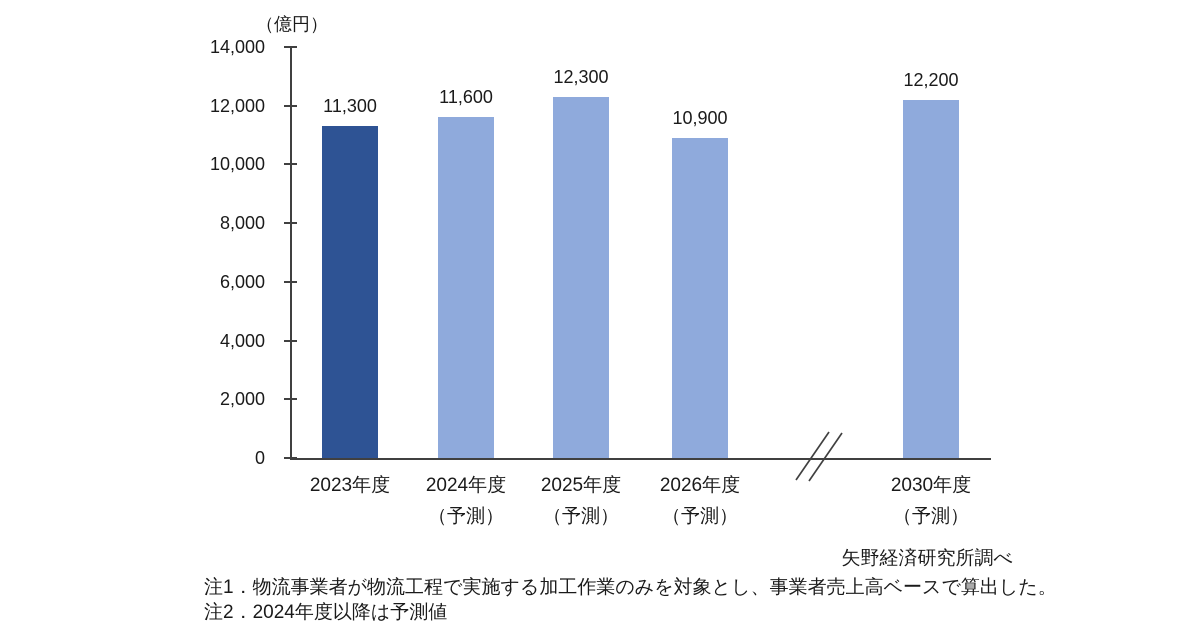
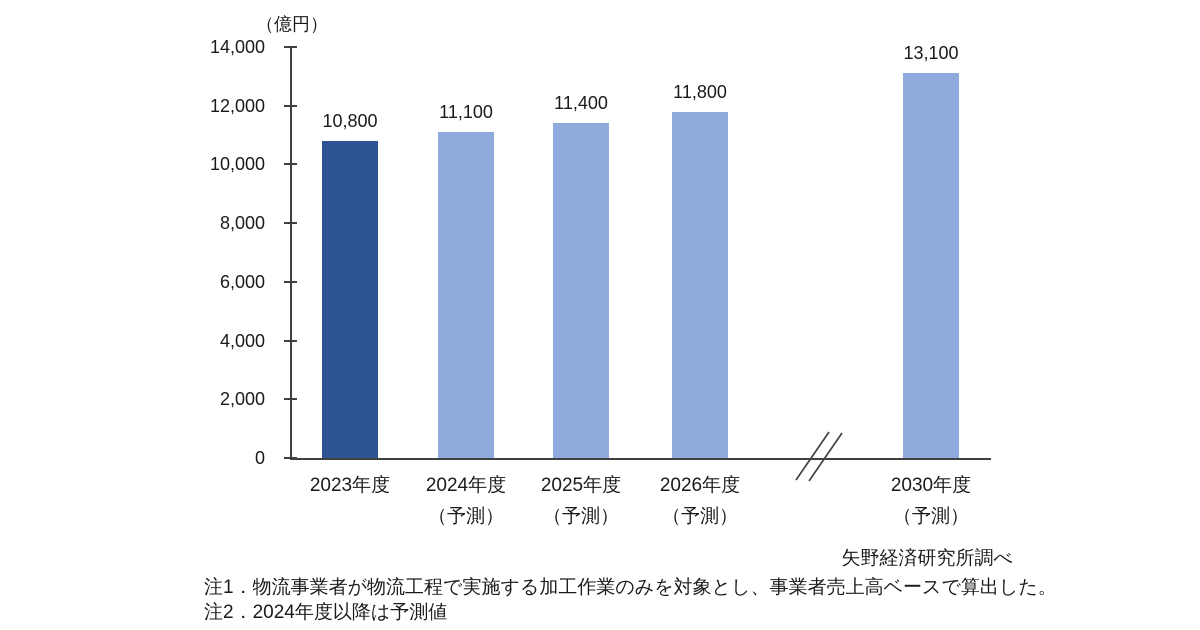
2023年度: 11,300 -> 10,800
2024年度: 11,600 -> 11,100
2025年度: 12,300 -> 11,400
2026年度: 10,900 -> 11,800
2030年度: 12,200 -> 13,100
